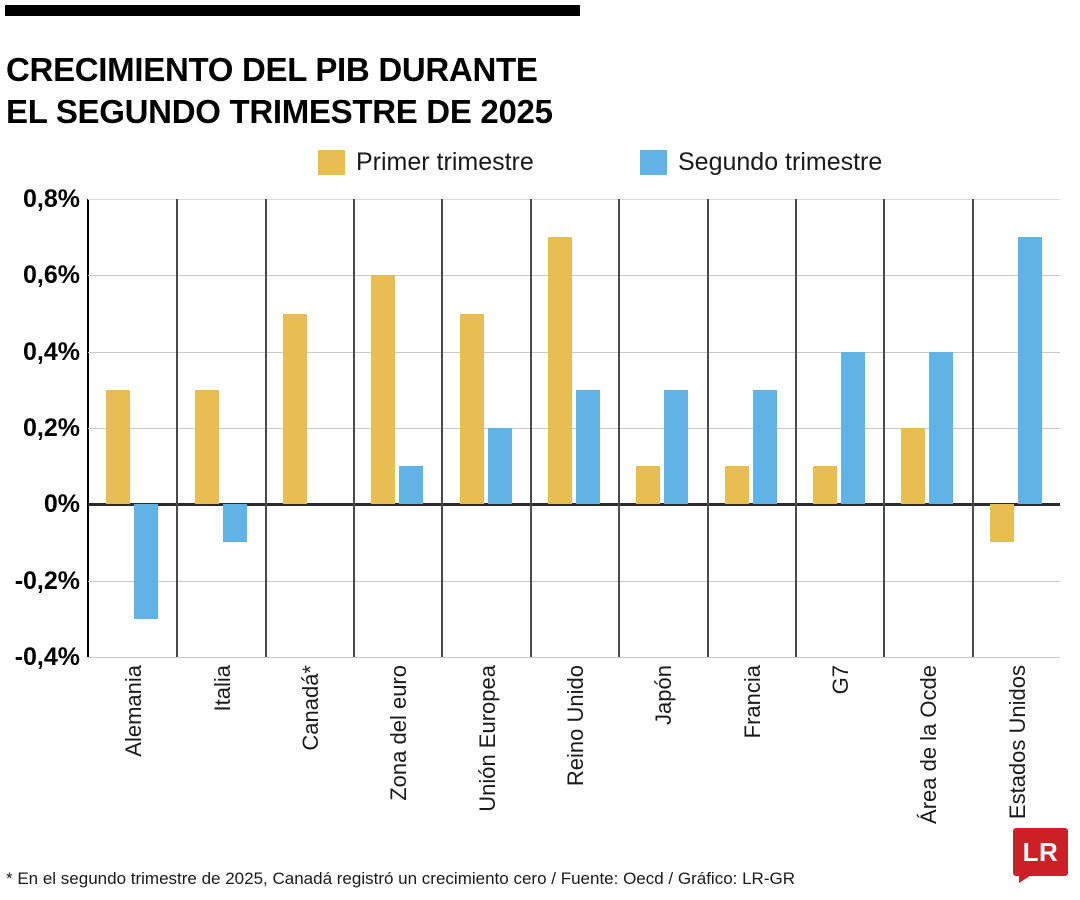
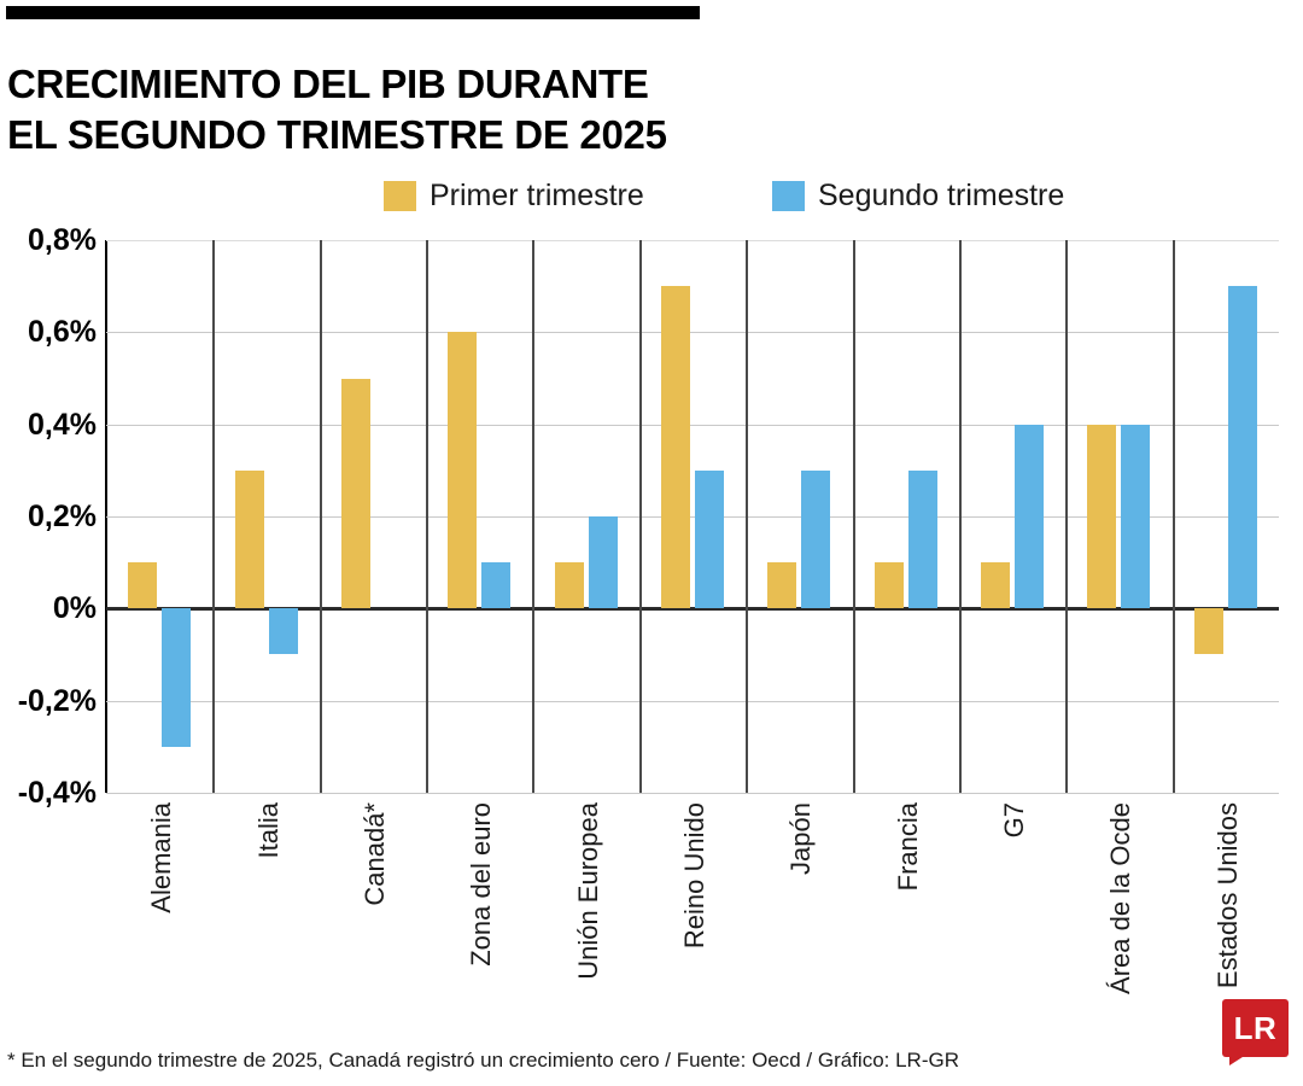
Primer trimestre/Alemania: 0,3% -> 0,1%
Primer trimestre/Unión Europea: 0,5% -> 0,1%
Primer trimestre/Área de la Ocde: 0,2% -> 0,4%
